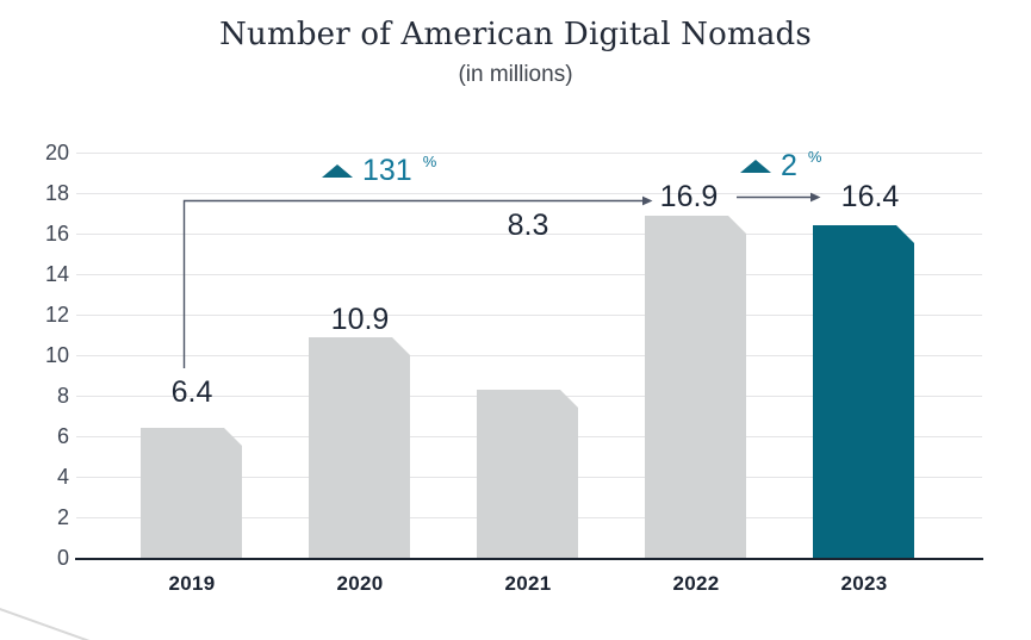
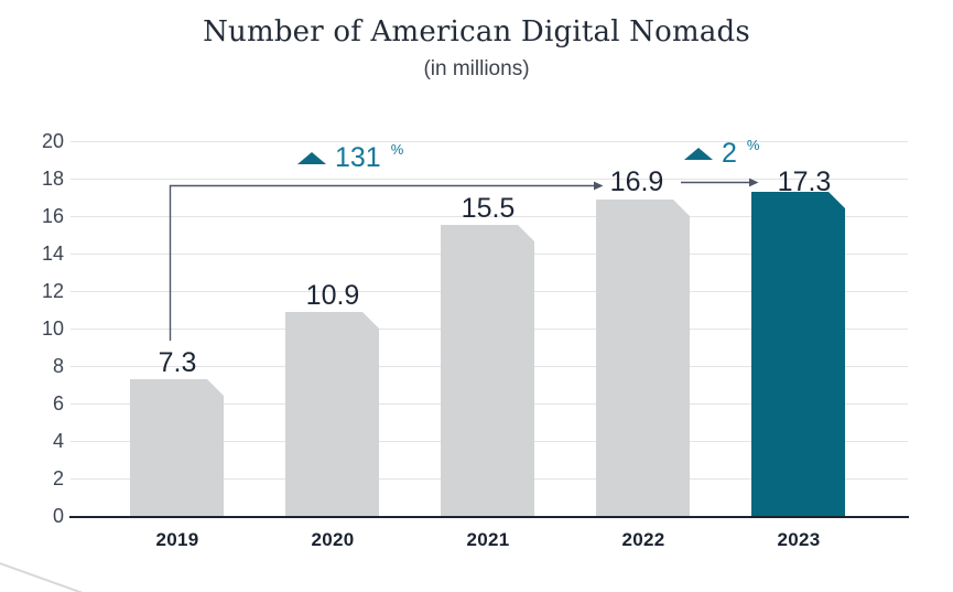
2019: 6.4 -> 7.3
2021: 8.3 -> 15.5
2023: 16.4 -> 17.3
